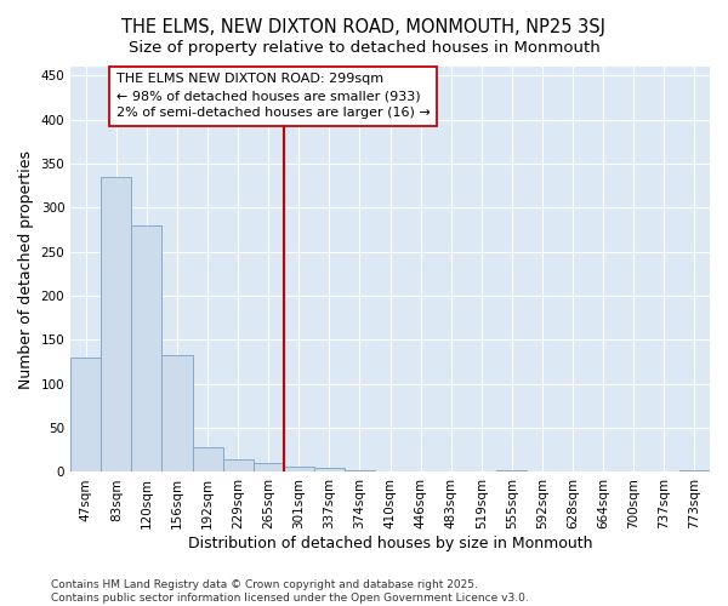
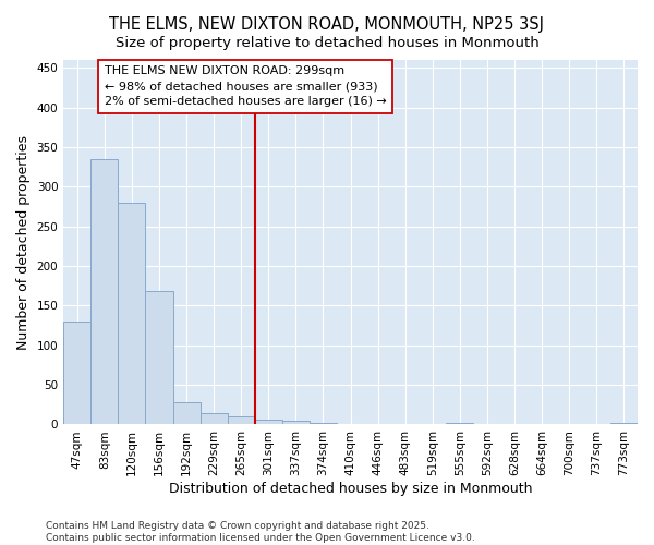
156sqm: 133 -> 168
